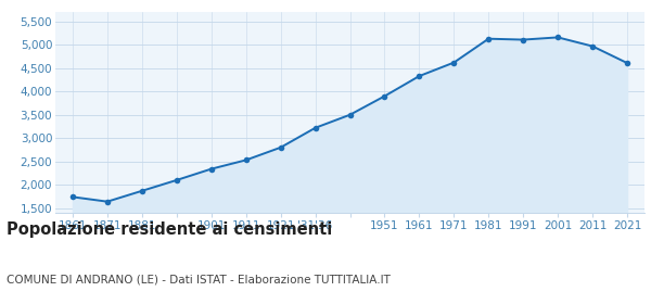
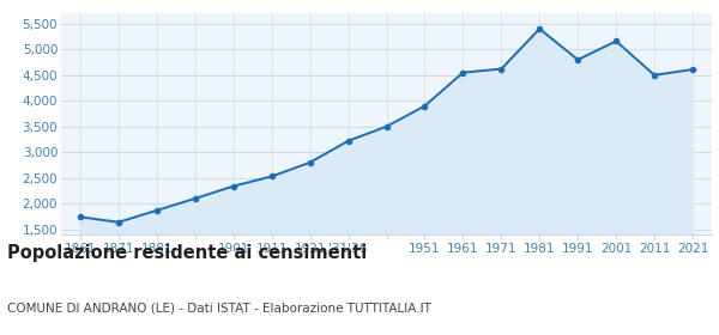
1961: 4,330 -> 4,550
1981: 5,130 -> 5,400
1991: 5,110 -> 4,800
2011: 4,970 -> 4,500
